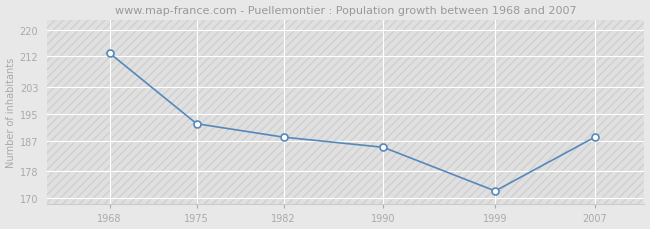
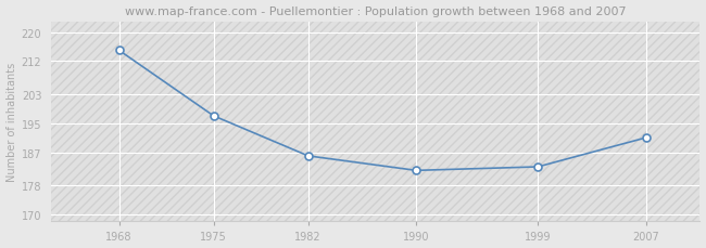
1968: 213 -> 215
1975: 192 -> 197
1982: 188 -> 186
1990: 185 -> 182
1999: 172 -> 183
2007: 188 -> 191
